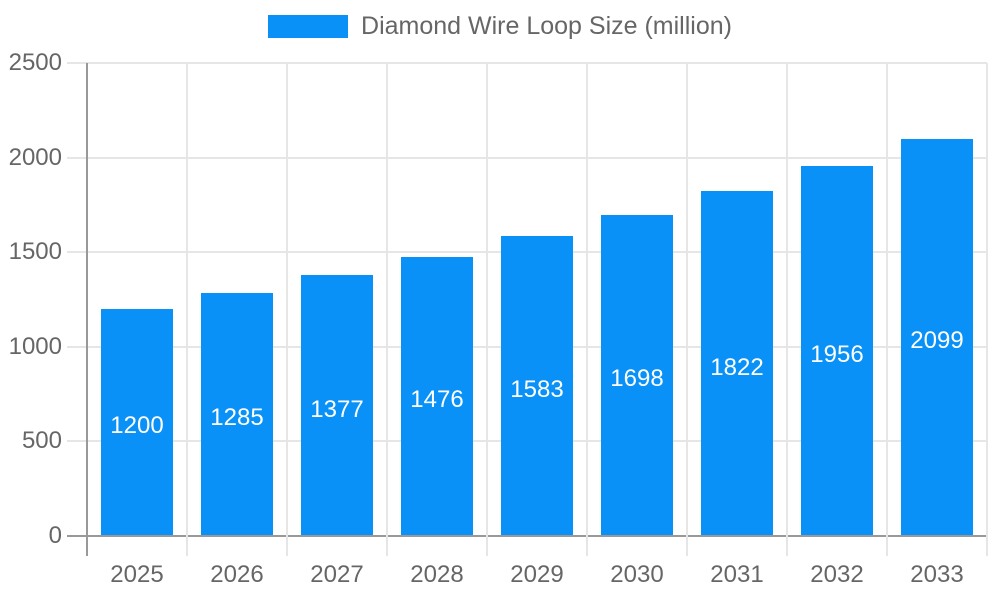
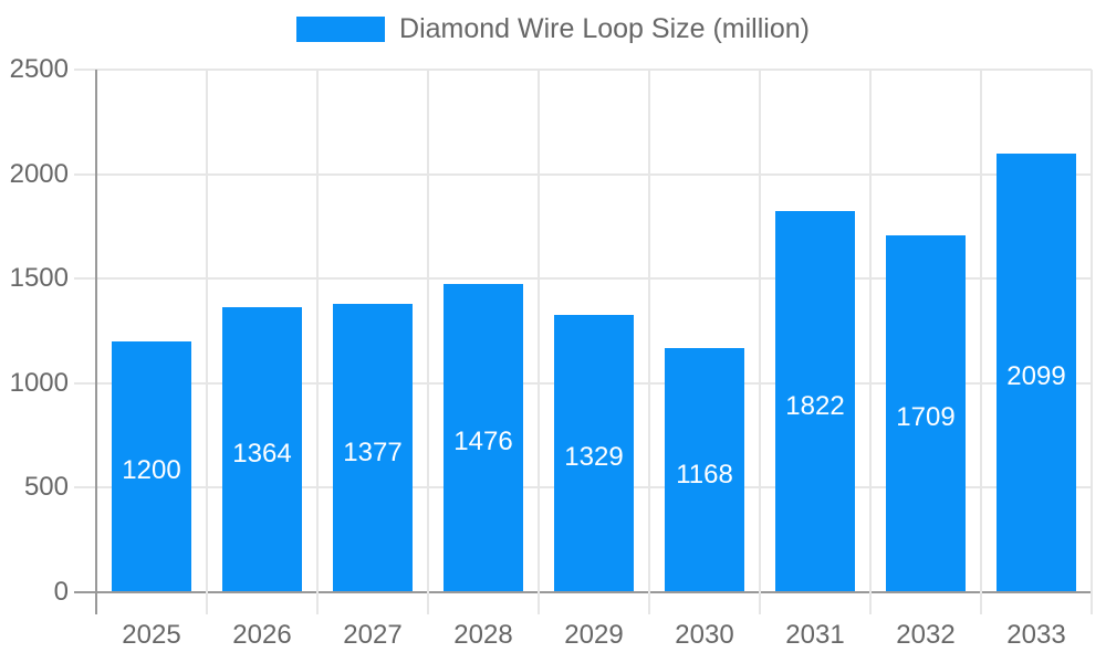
2026: 1285 -> 1364
2029: 1583 -> 1329
2030: 1698 -> 1168
2032: 1956 -> 1709
